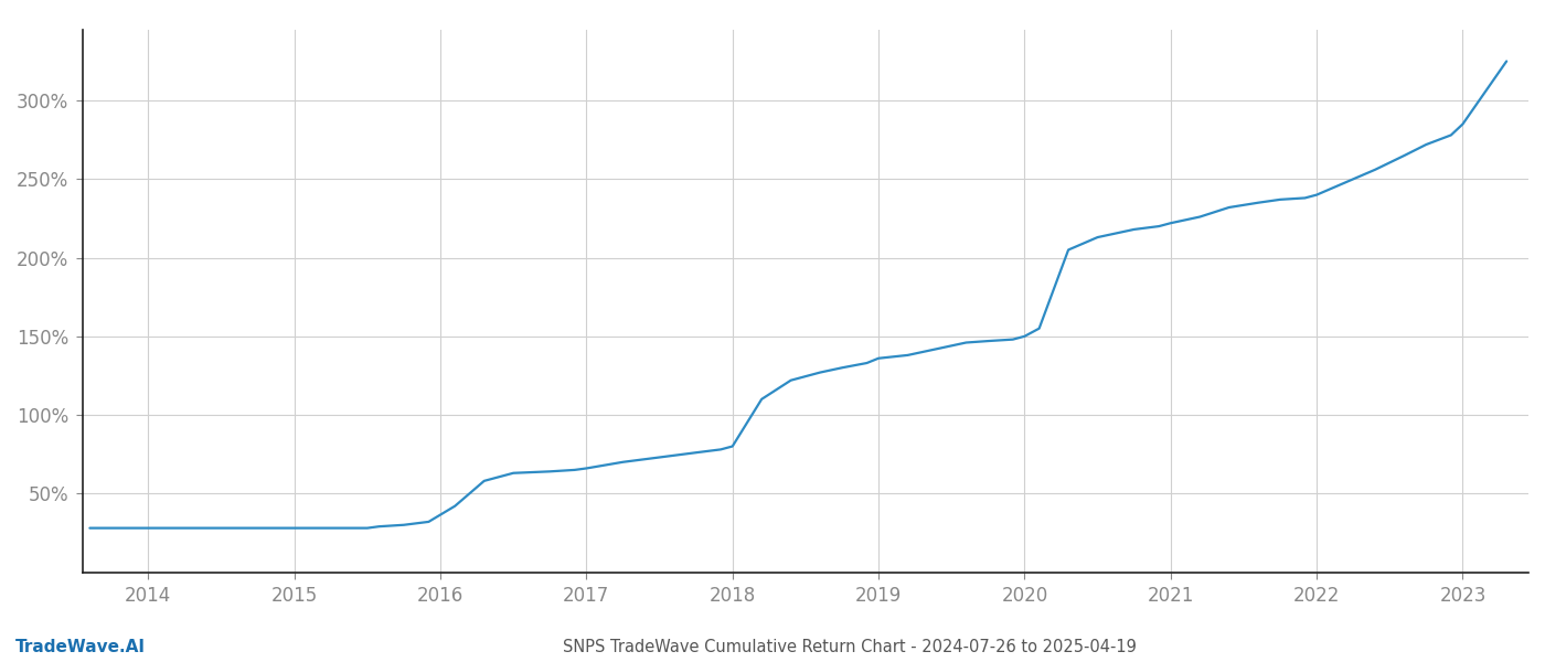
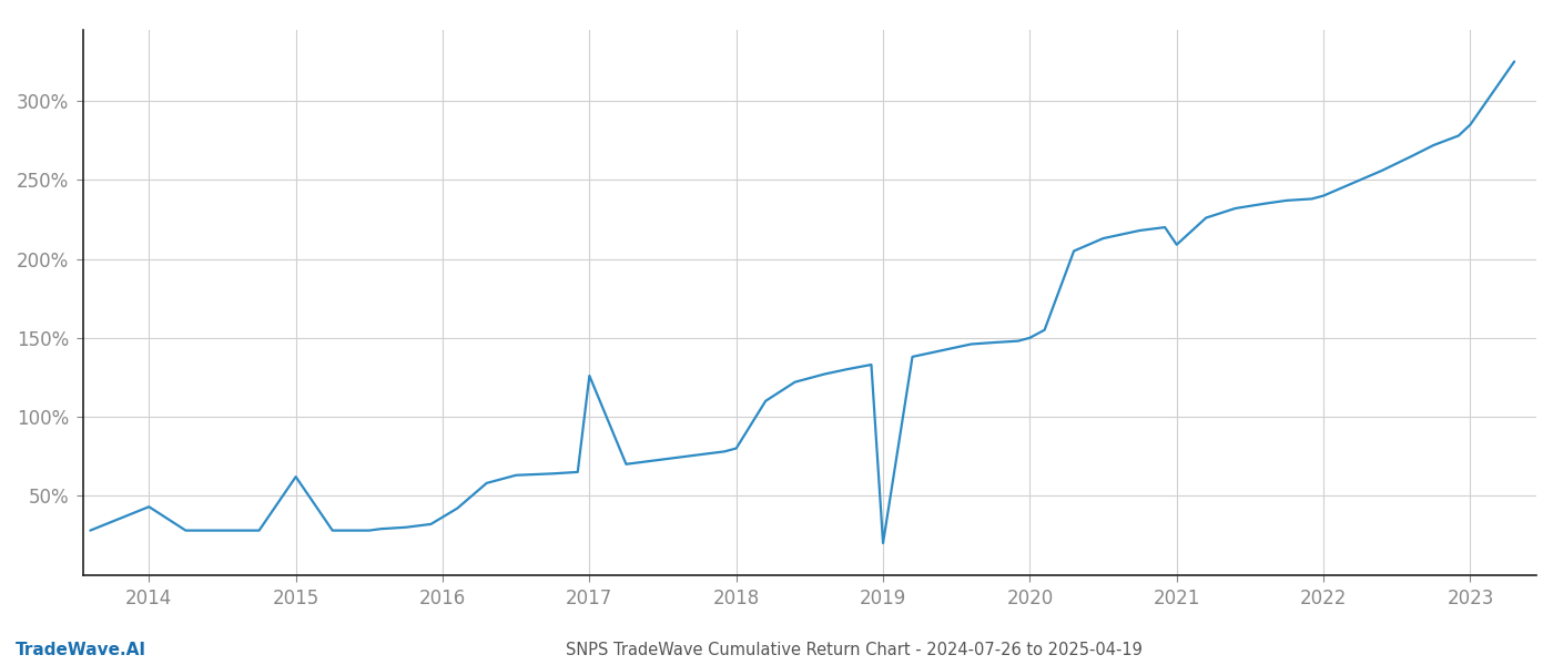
2014: 28% -> 43%
2015: 28% -> 62%
2017: 66% -> 126%
2019: 136% -> 20%
2021: 222% -> 209%
